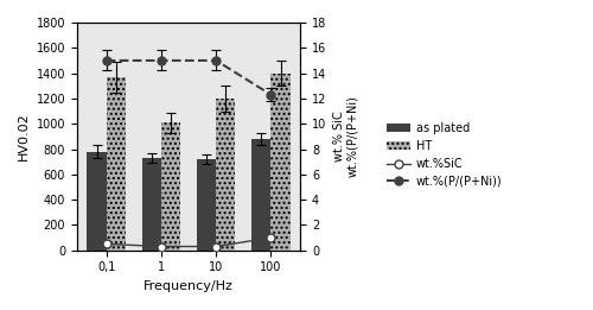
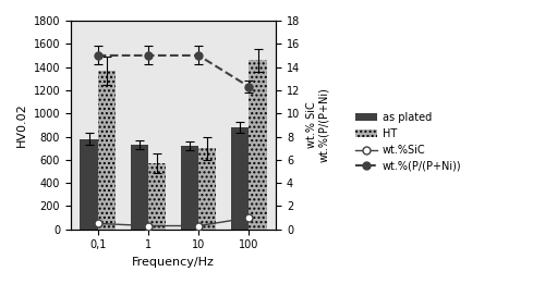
HT/1: 1010 -> 570
HT/10: 1200 -> 700
HT/100: 1400 -> 1460
